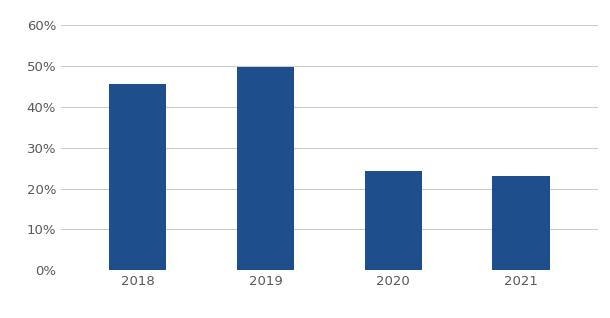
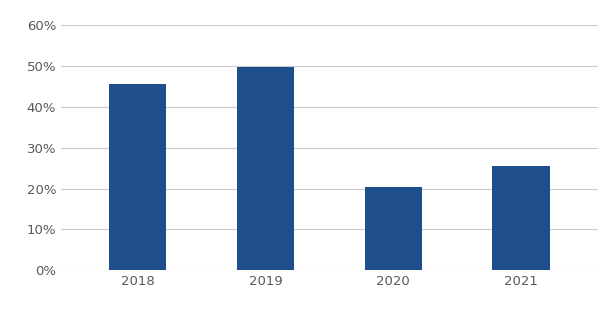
2020: 24.3% -> 20.5%
2021: 23.2% -> 25.5%
